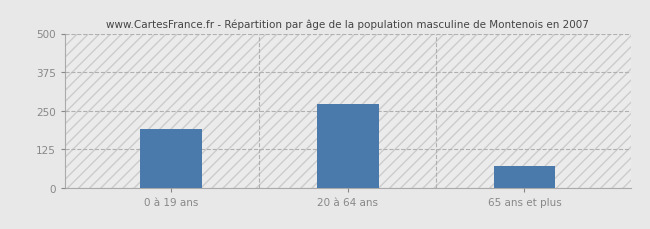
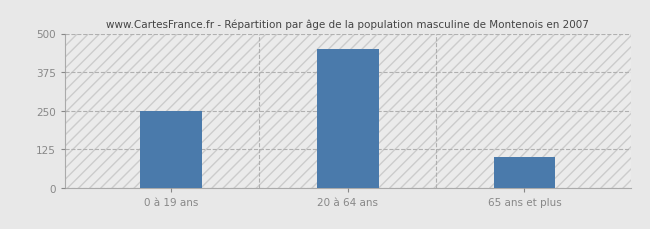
0 à 19 ans: 190 -> 250
20 à 64 ans: 270 -> 450
65 ans et plus: 70 -> 100
